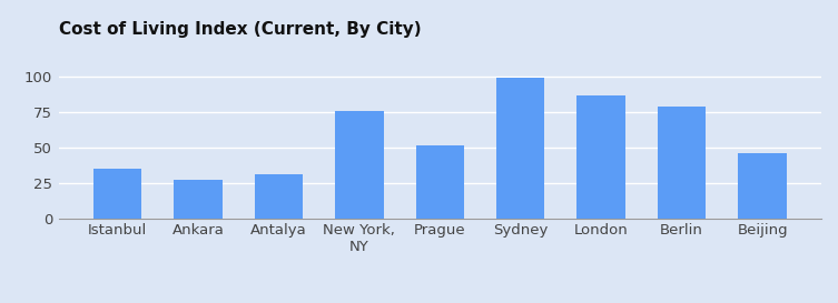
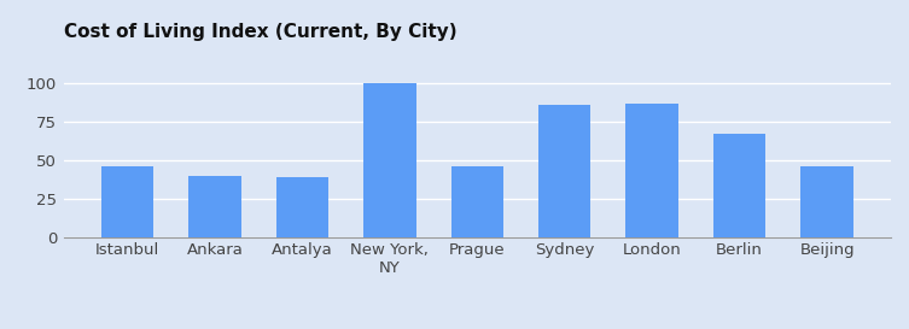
Istanbul: 35 -> 46
Ankara: 27 -> 40
Antalya: 31 -> 39
New York, NY: 76 -> 100
Prague: 51 -> 46
Sydney: 99 -> 86
Berlin: 79 -> 67
